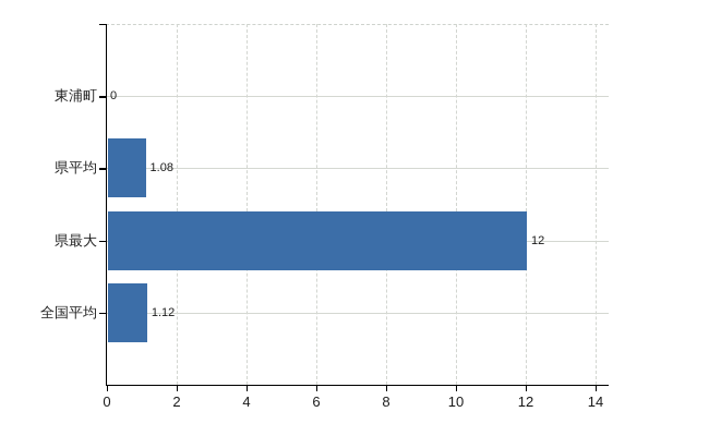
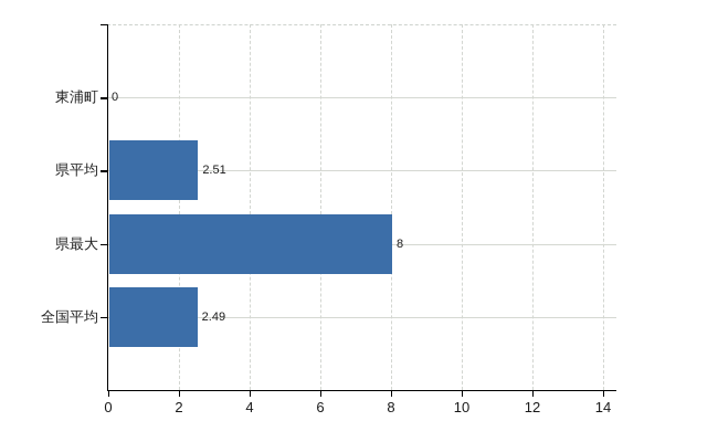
県平均: 1.08 -> 2.51
県最大: 12 -> 8
全国平均: 1.12 -> 2.49
